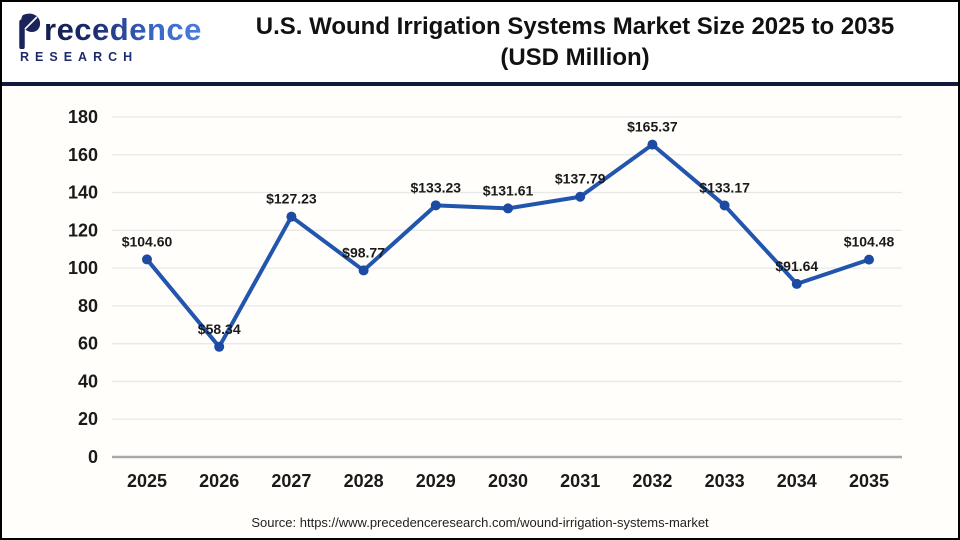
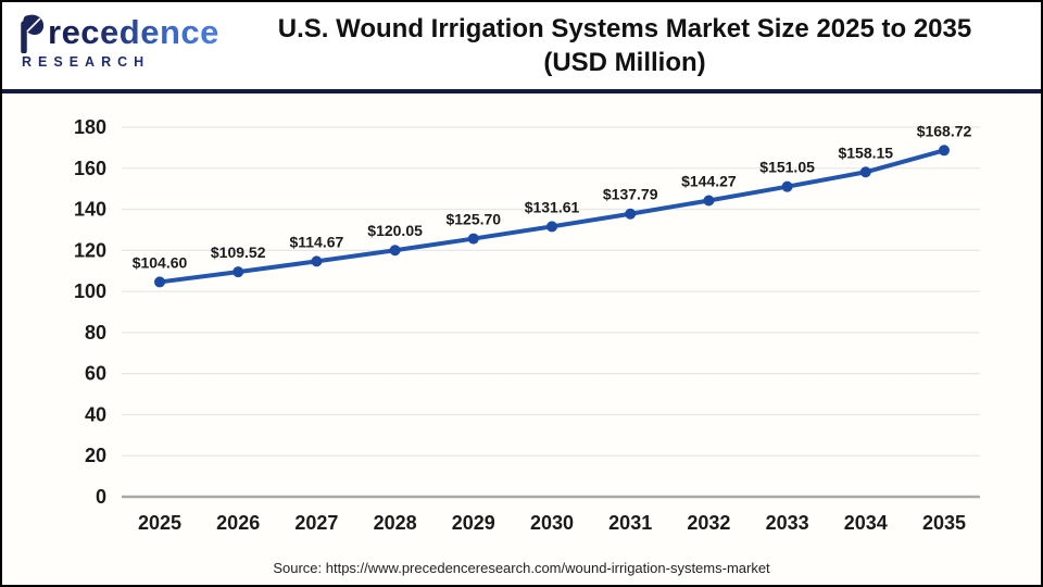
2026: $58.34 -> $109.52
2027: $127.23 -> $114.67
2028: $98.77 -> $120.05
2029: $133.23 -> $125.70
2032: $165.37 -> $144.27
2033: $133.17 -> $151.05
2034: $91.64 -> $158.15
2035: $104.48 -> $168.72
